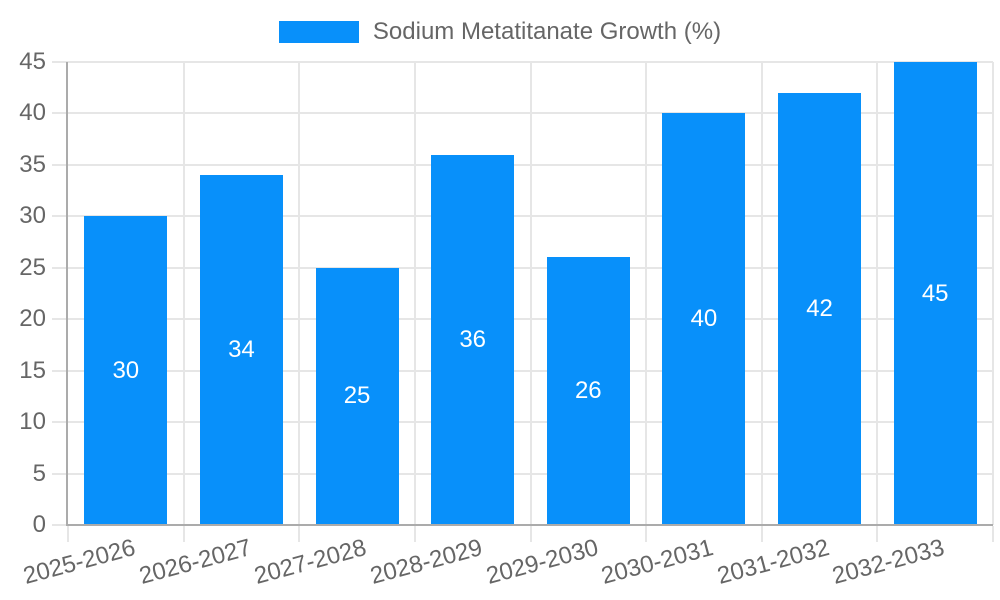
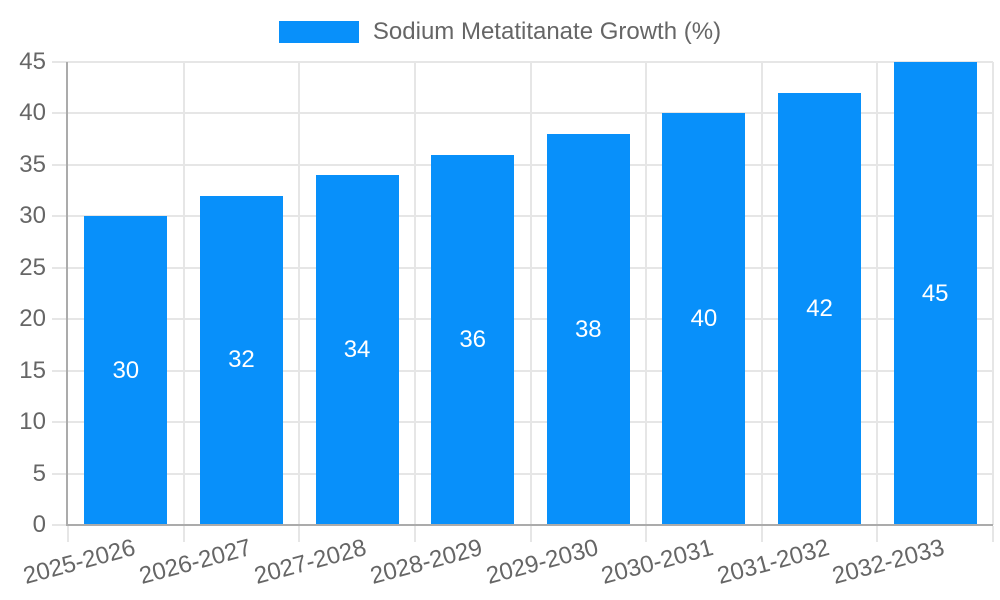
2026-2027: 34 -> 32
2027-2028: 25 -> 34
2029-2030: 26 -> 38
